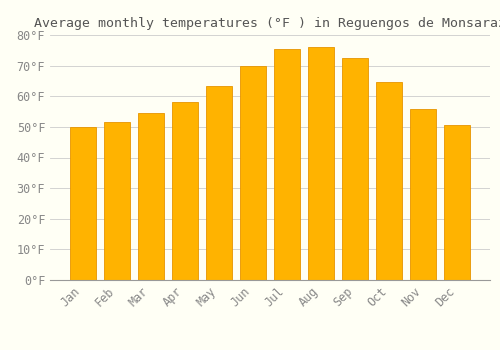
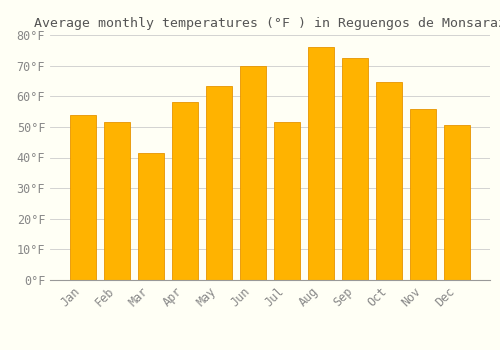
Jan: 50.0°F -> 54.0°F
Mar: 54.5°F -> 41.5°F
Jul: 75.5°F -> 51.5°F
